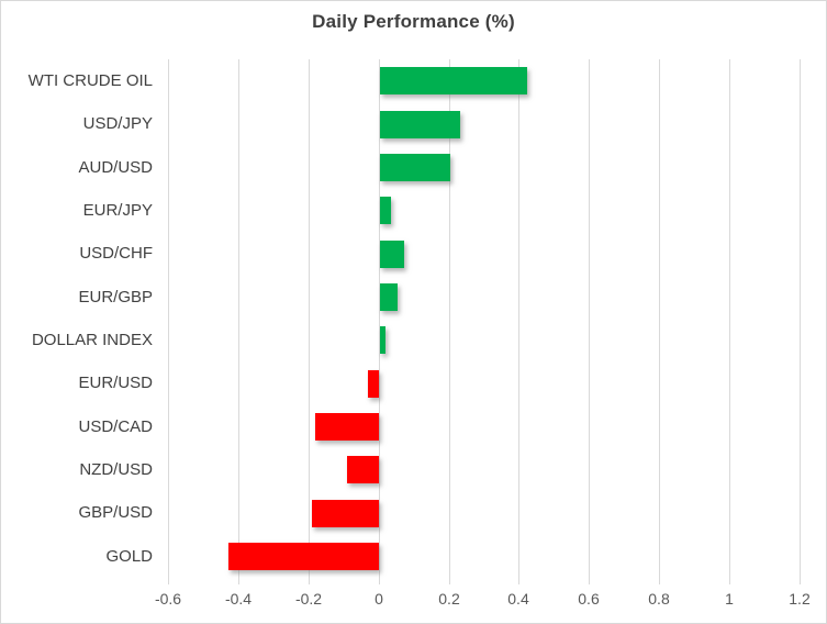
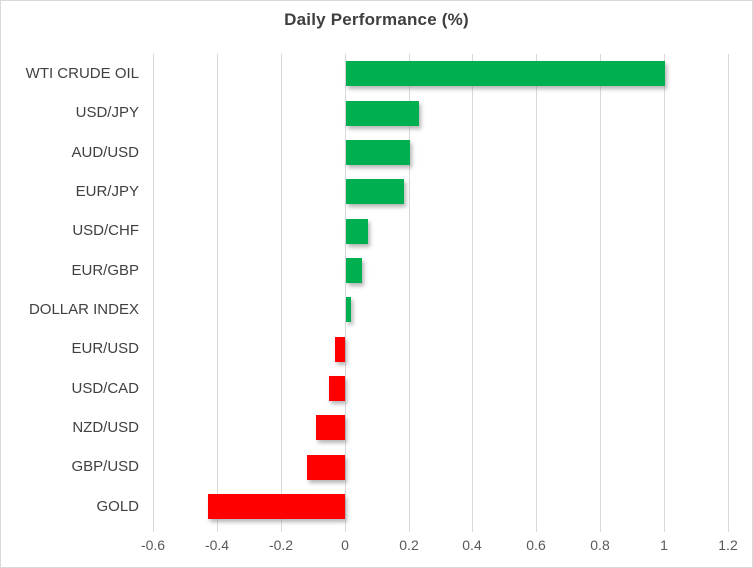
WTI CRUDE OIL: 0.42 -> 1.00
EUR/JPY: 0.03 -> 0.18
USD/CAD: -0.18 -> -0.05
GBP/USD: -0.19 -> -0.12
